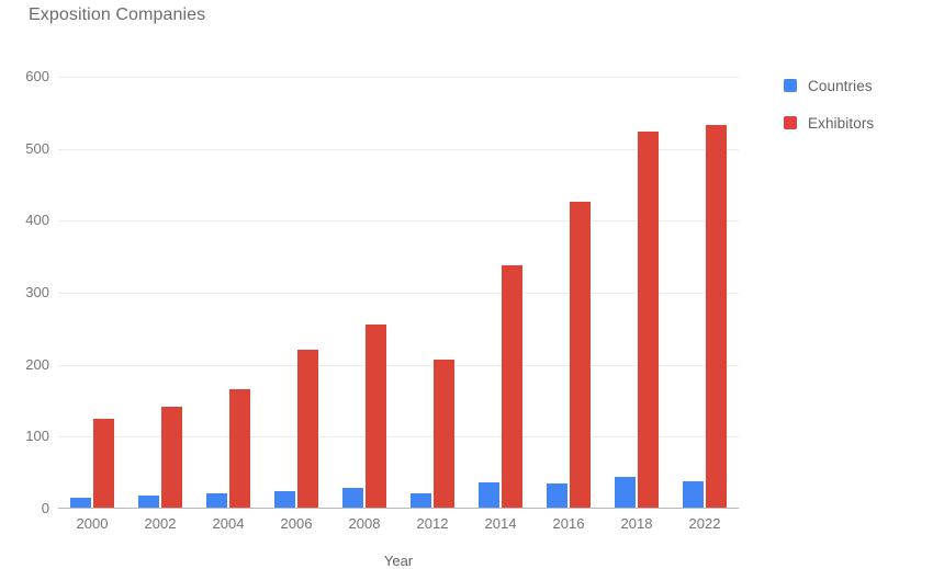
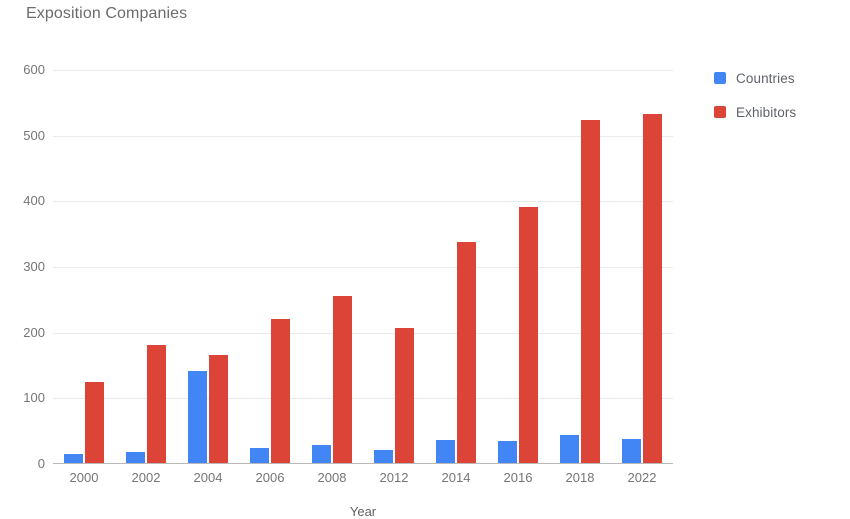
Exhibitors/2002: 140 -> 180
Countries/2004: 20 -> 140
Exhibitors/2016: 420 -> 390
